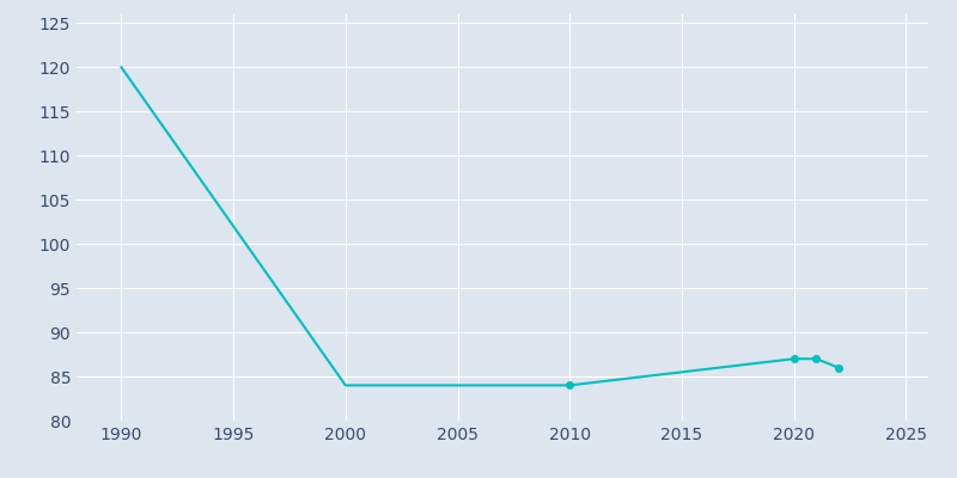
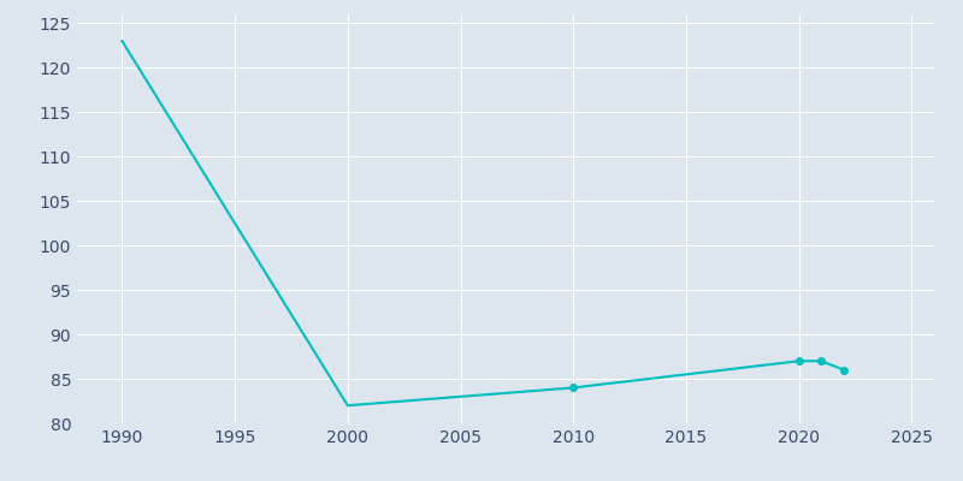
1990: 120 -> 123
2000: 84 -> 82
